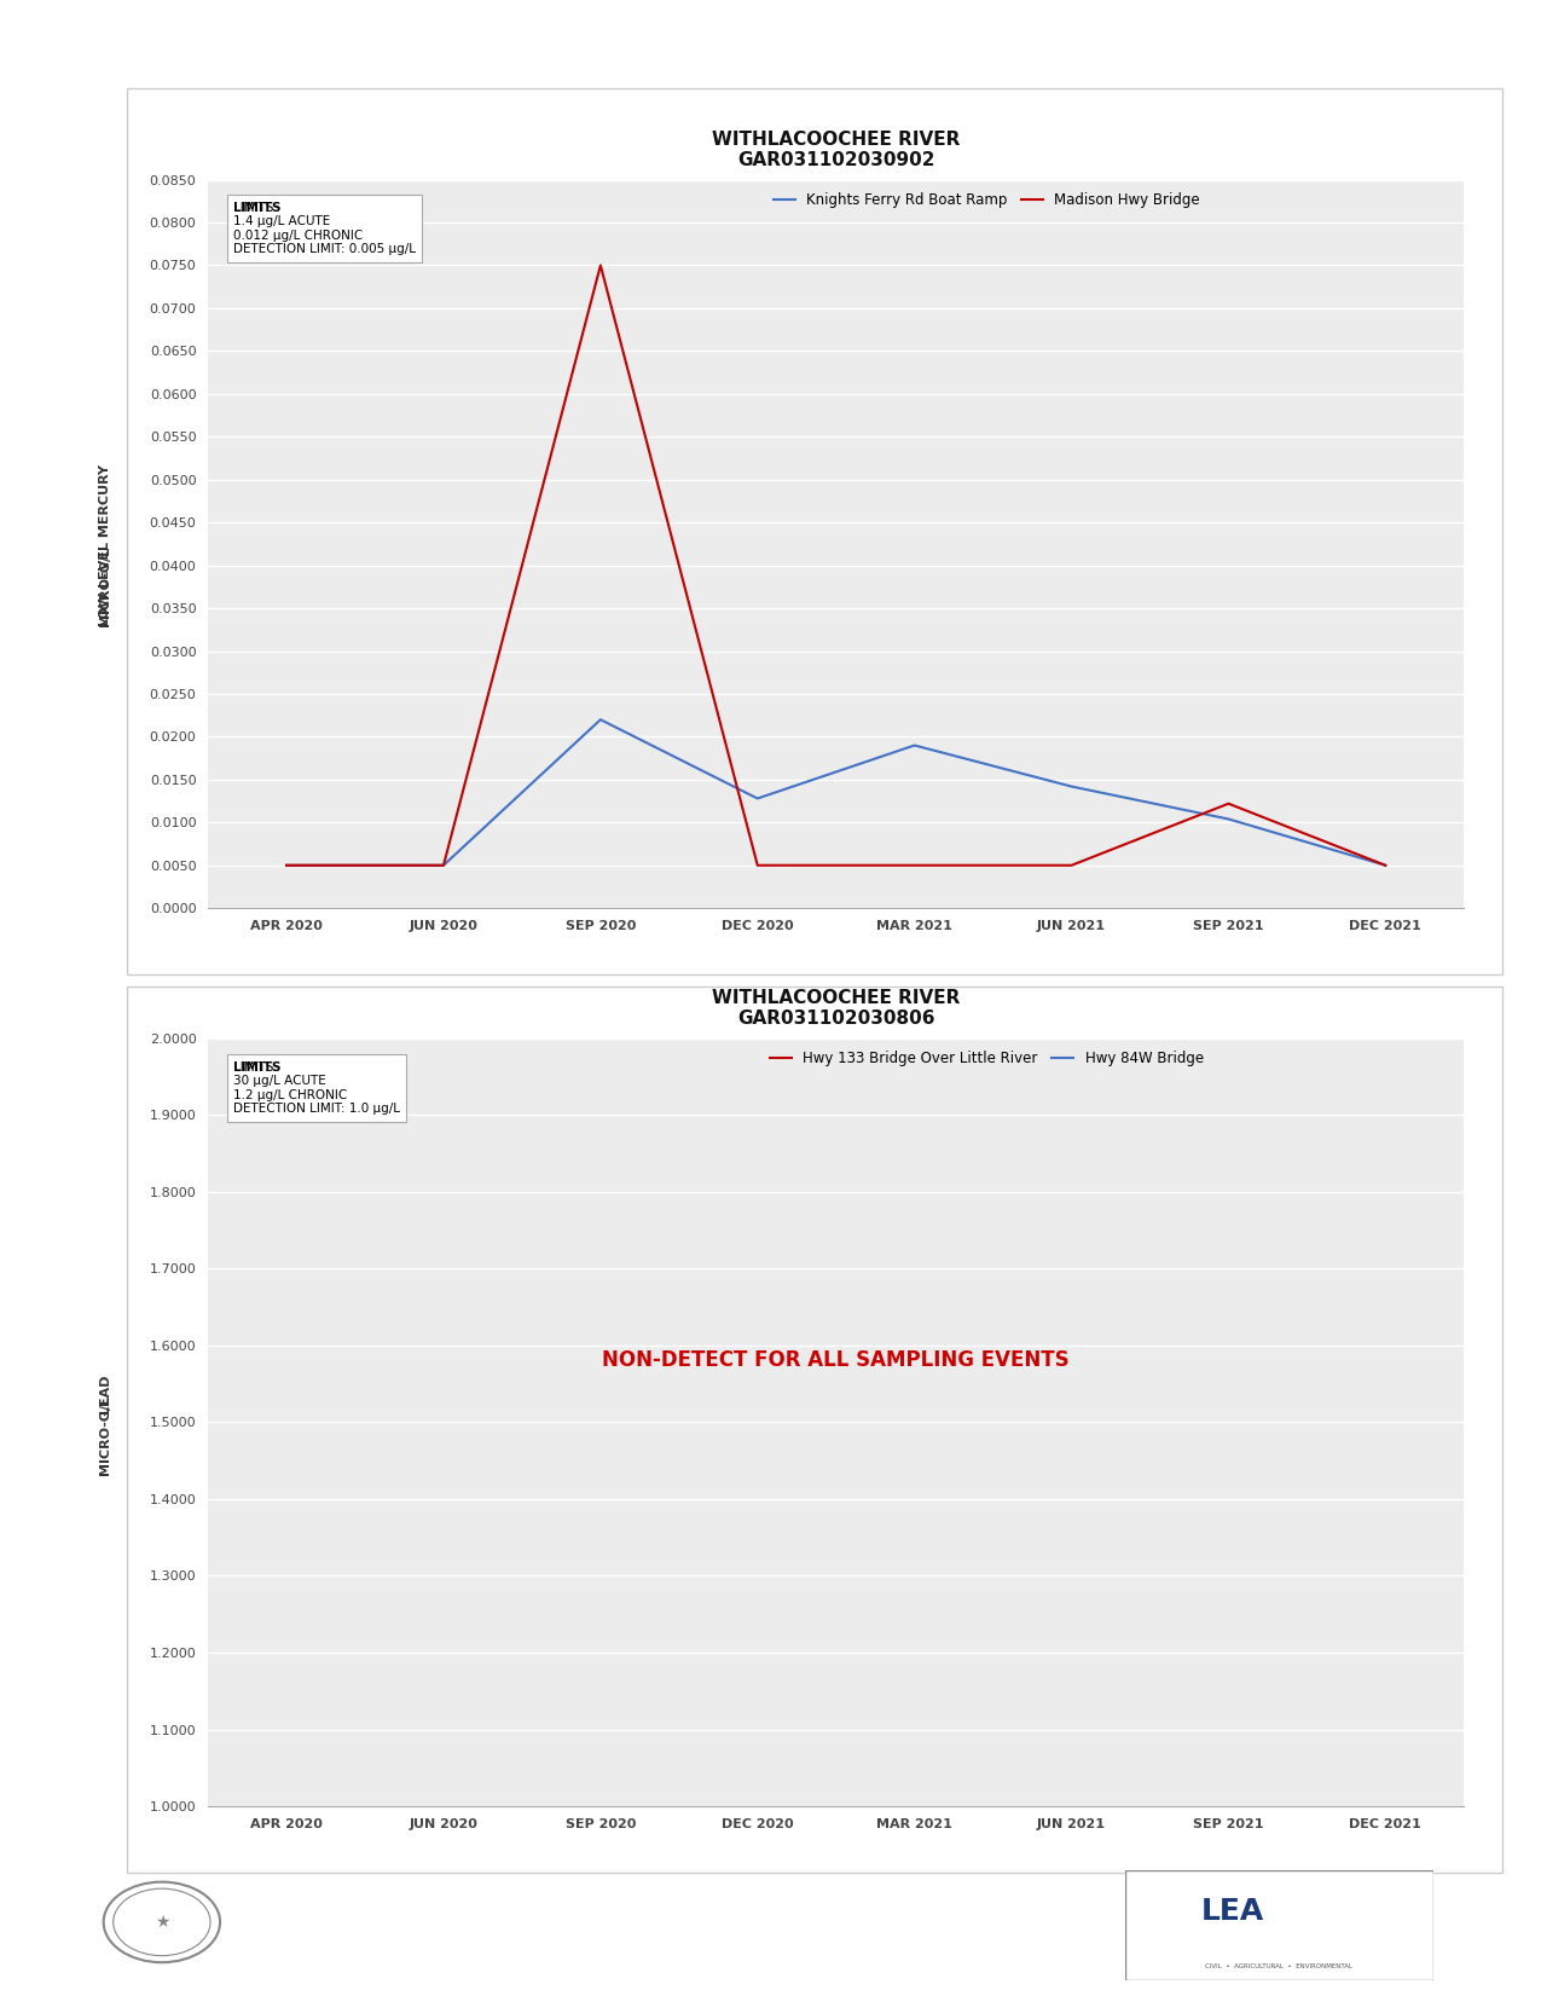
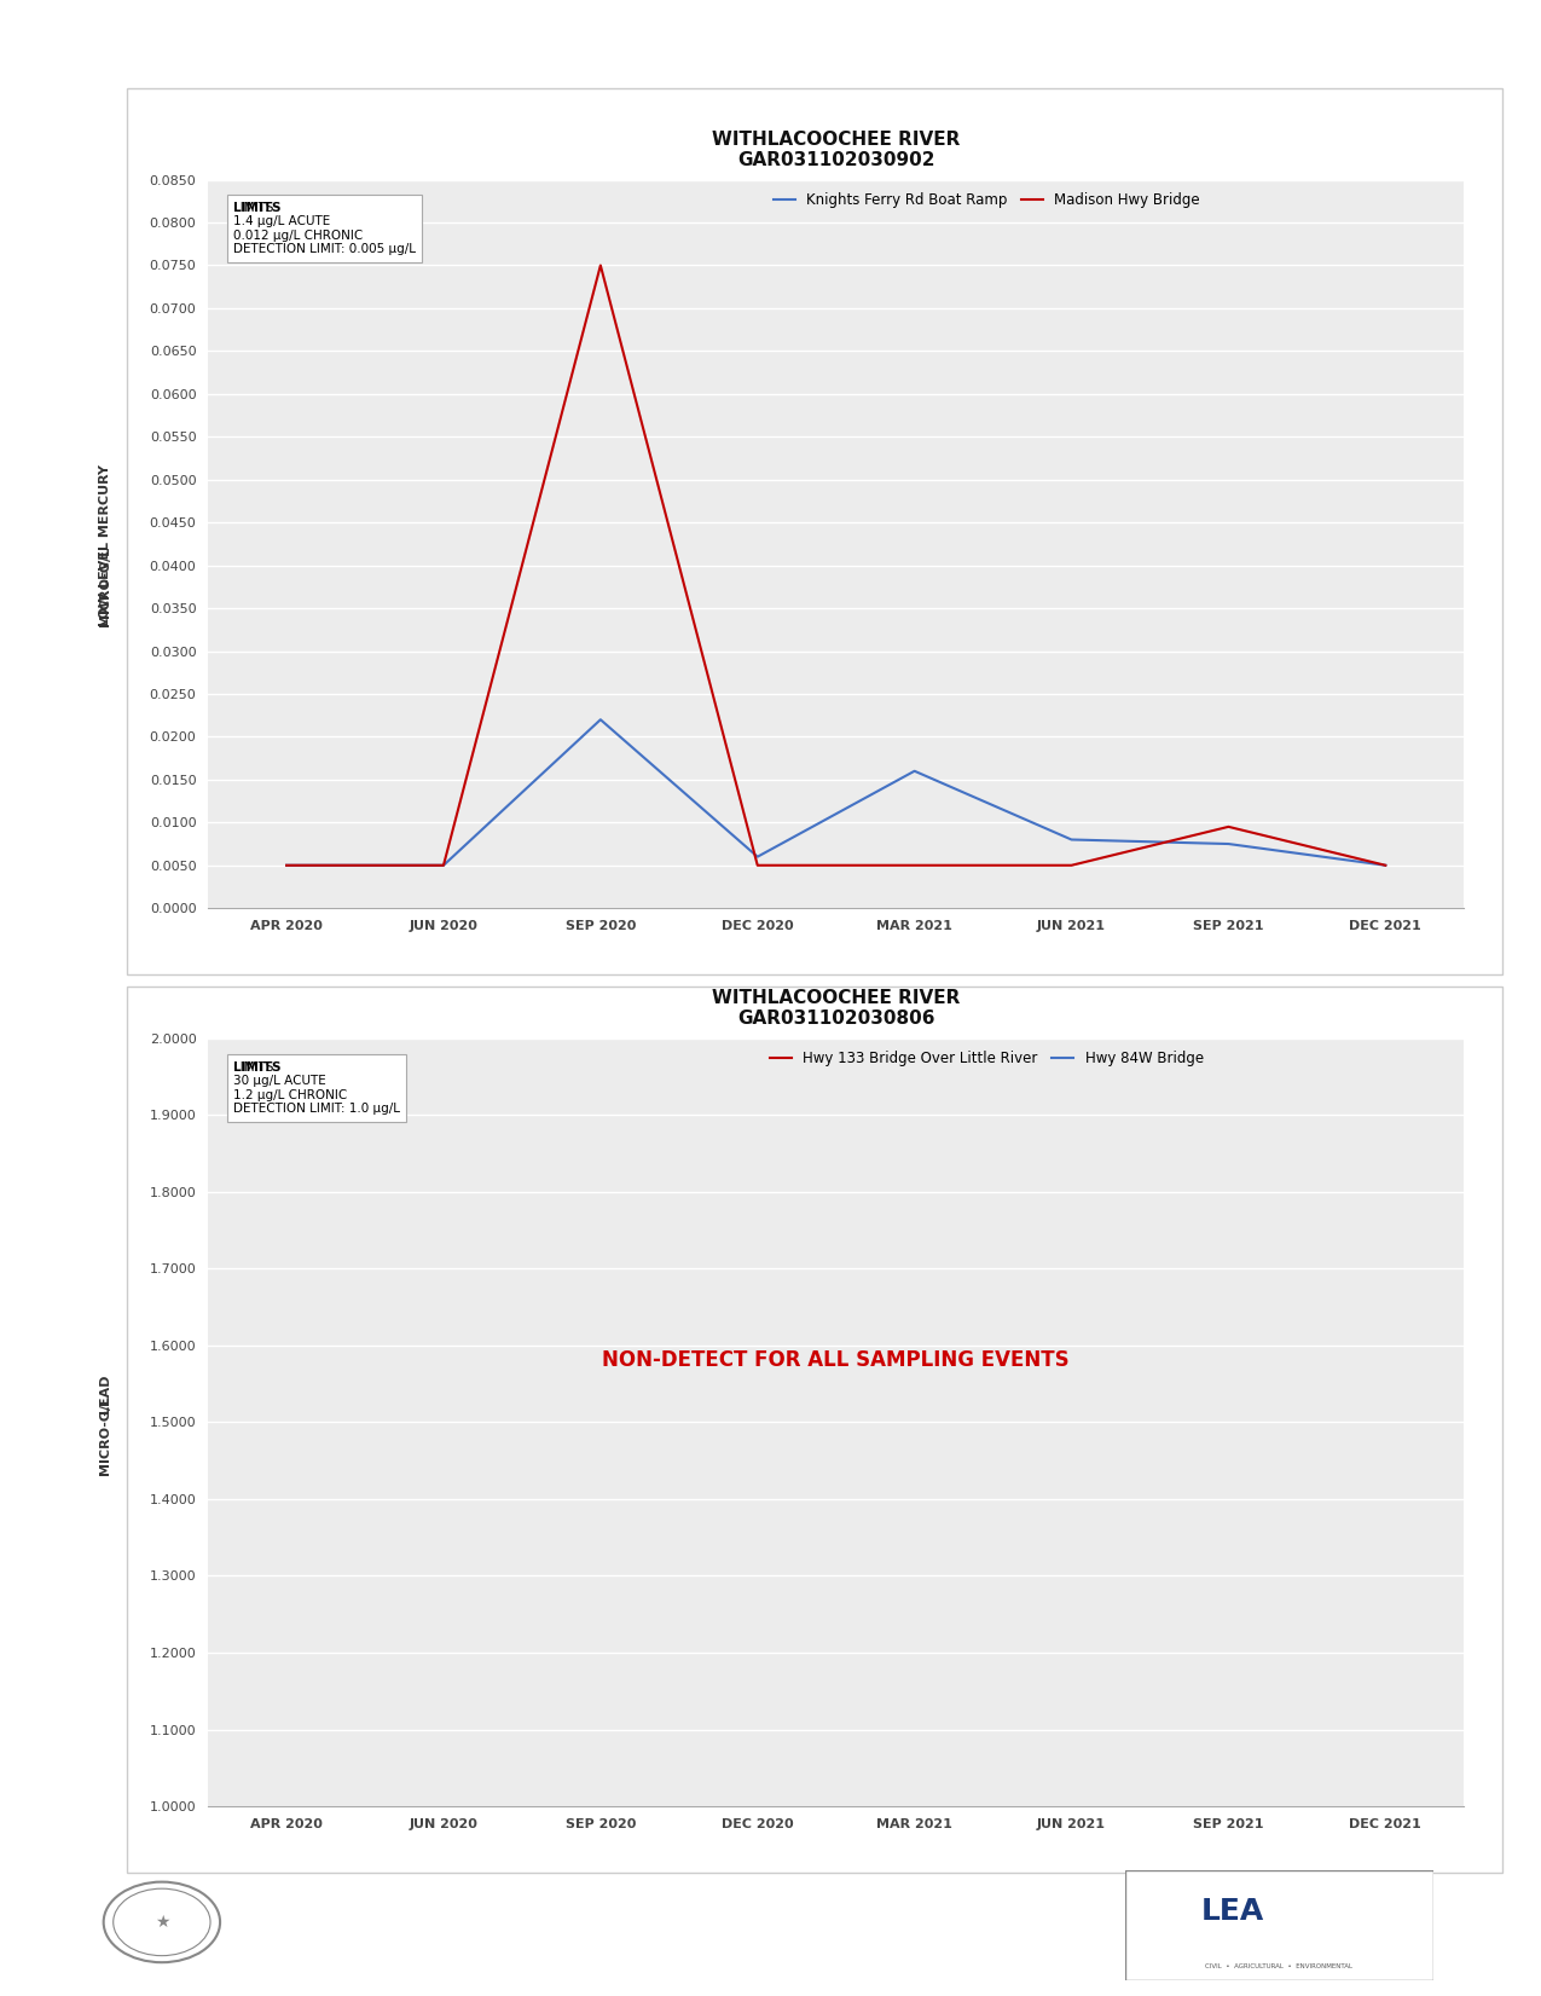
Knights Ferry Rd Boat Ramp/DEC 2020: 0.0128 -> 0.0060
Knights Ferry Rd Boat Ramp/MAR 2021: 0.0190 -> 0.0160
Knights Ferry Rd Boat Ramp/JUN 2021: 0.0142 -> 0.0080
Knights Ferry Rd Boat Ramp/SEP 2021: 0.0104 -> 0.0075
Madison Hwy Bridge/SEP 2021: 0.0122 -> 0.0095
